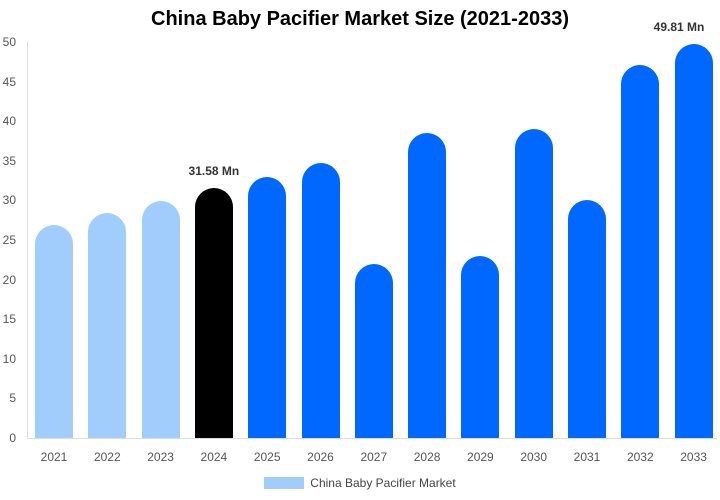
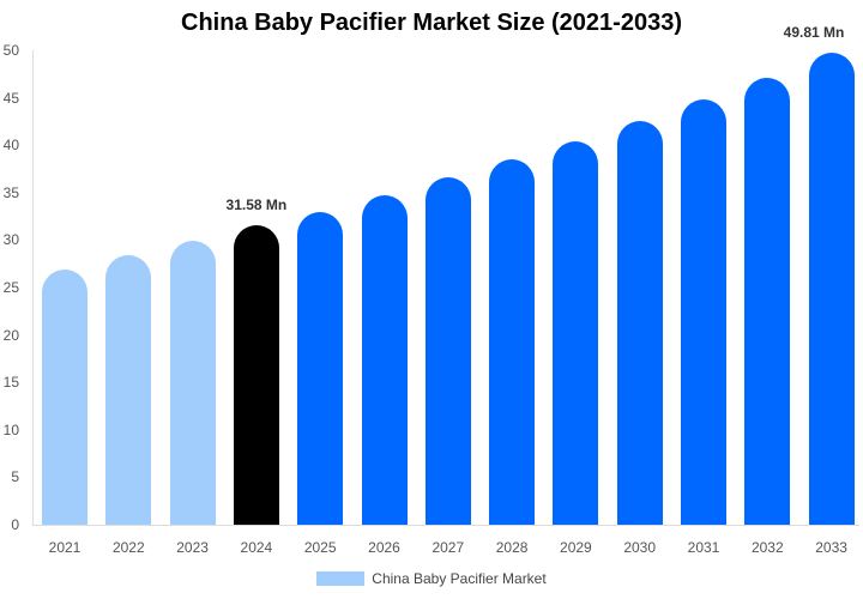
2027: 22 -> 37
2029: 23 -> 40
2030: 39 -> 42
2031: 30 -> 45
